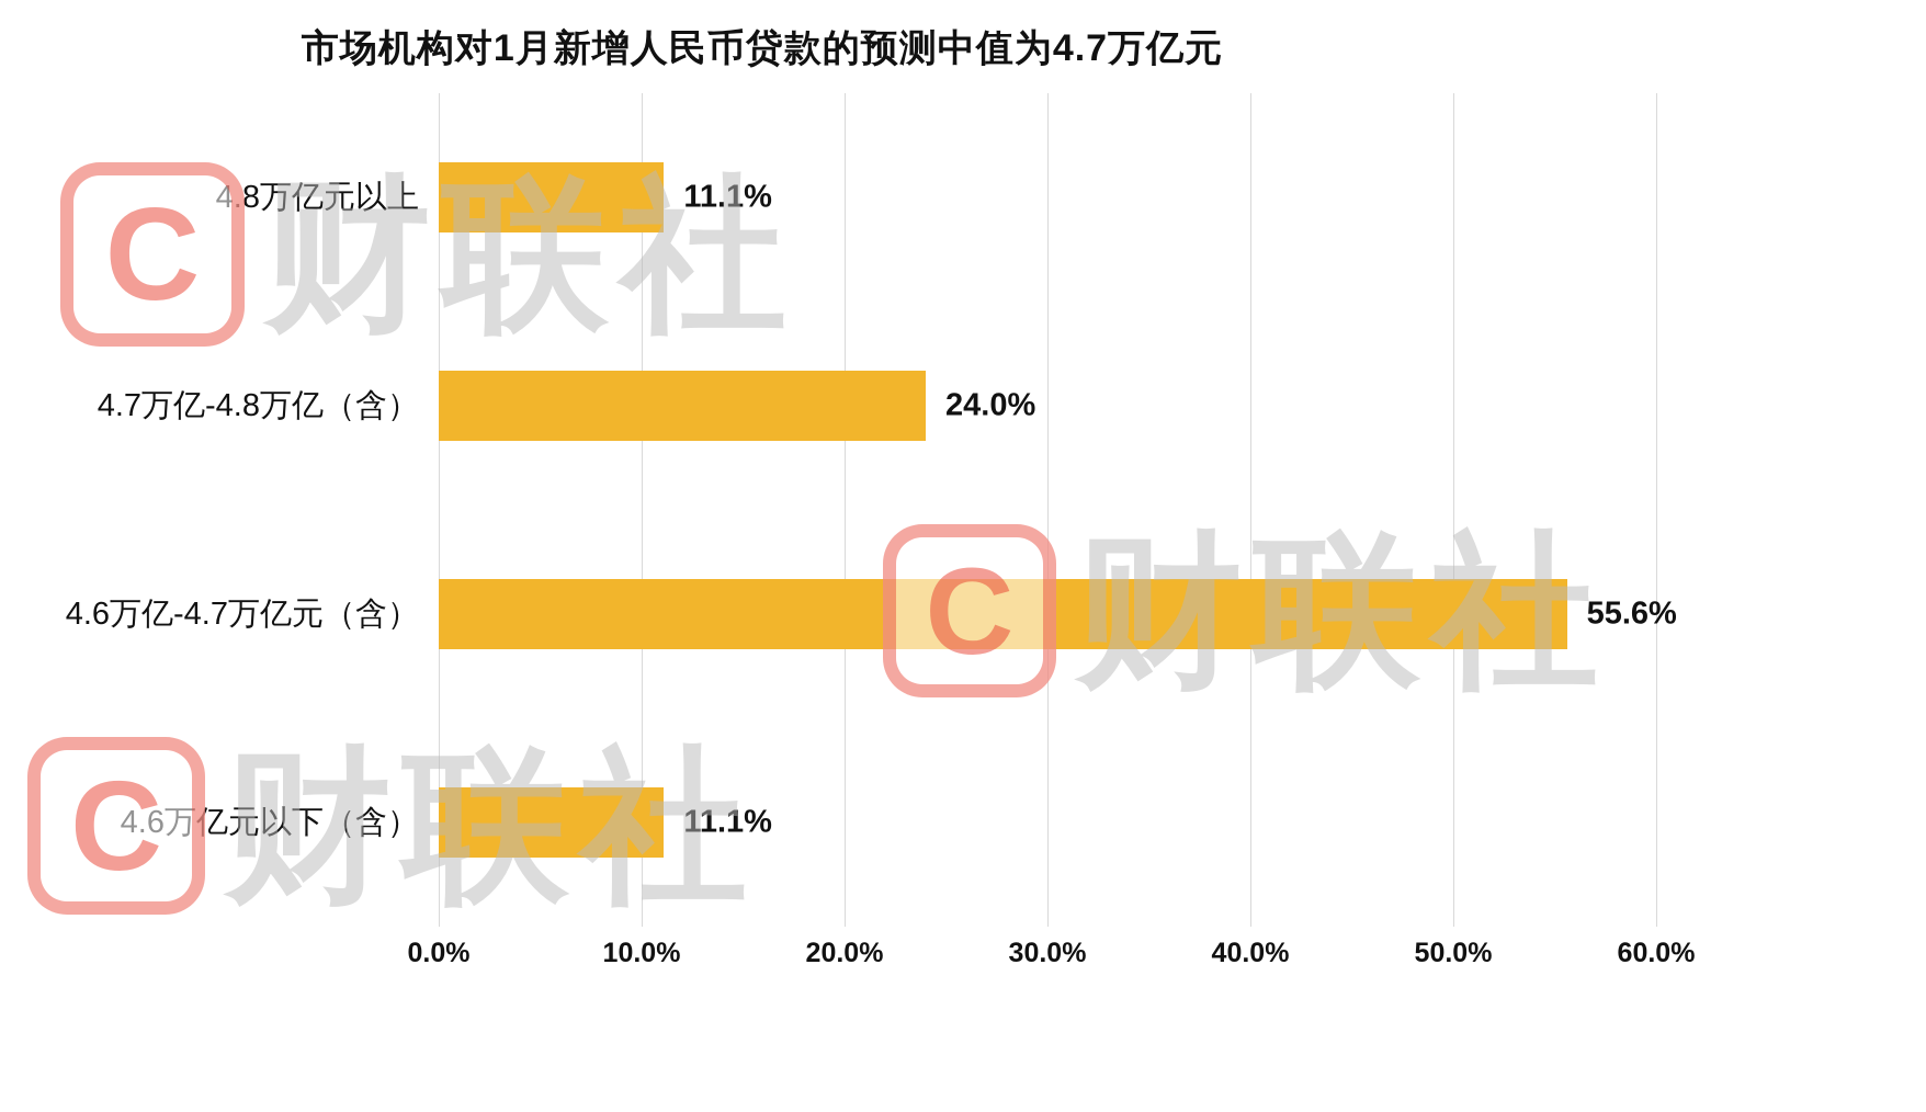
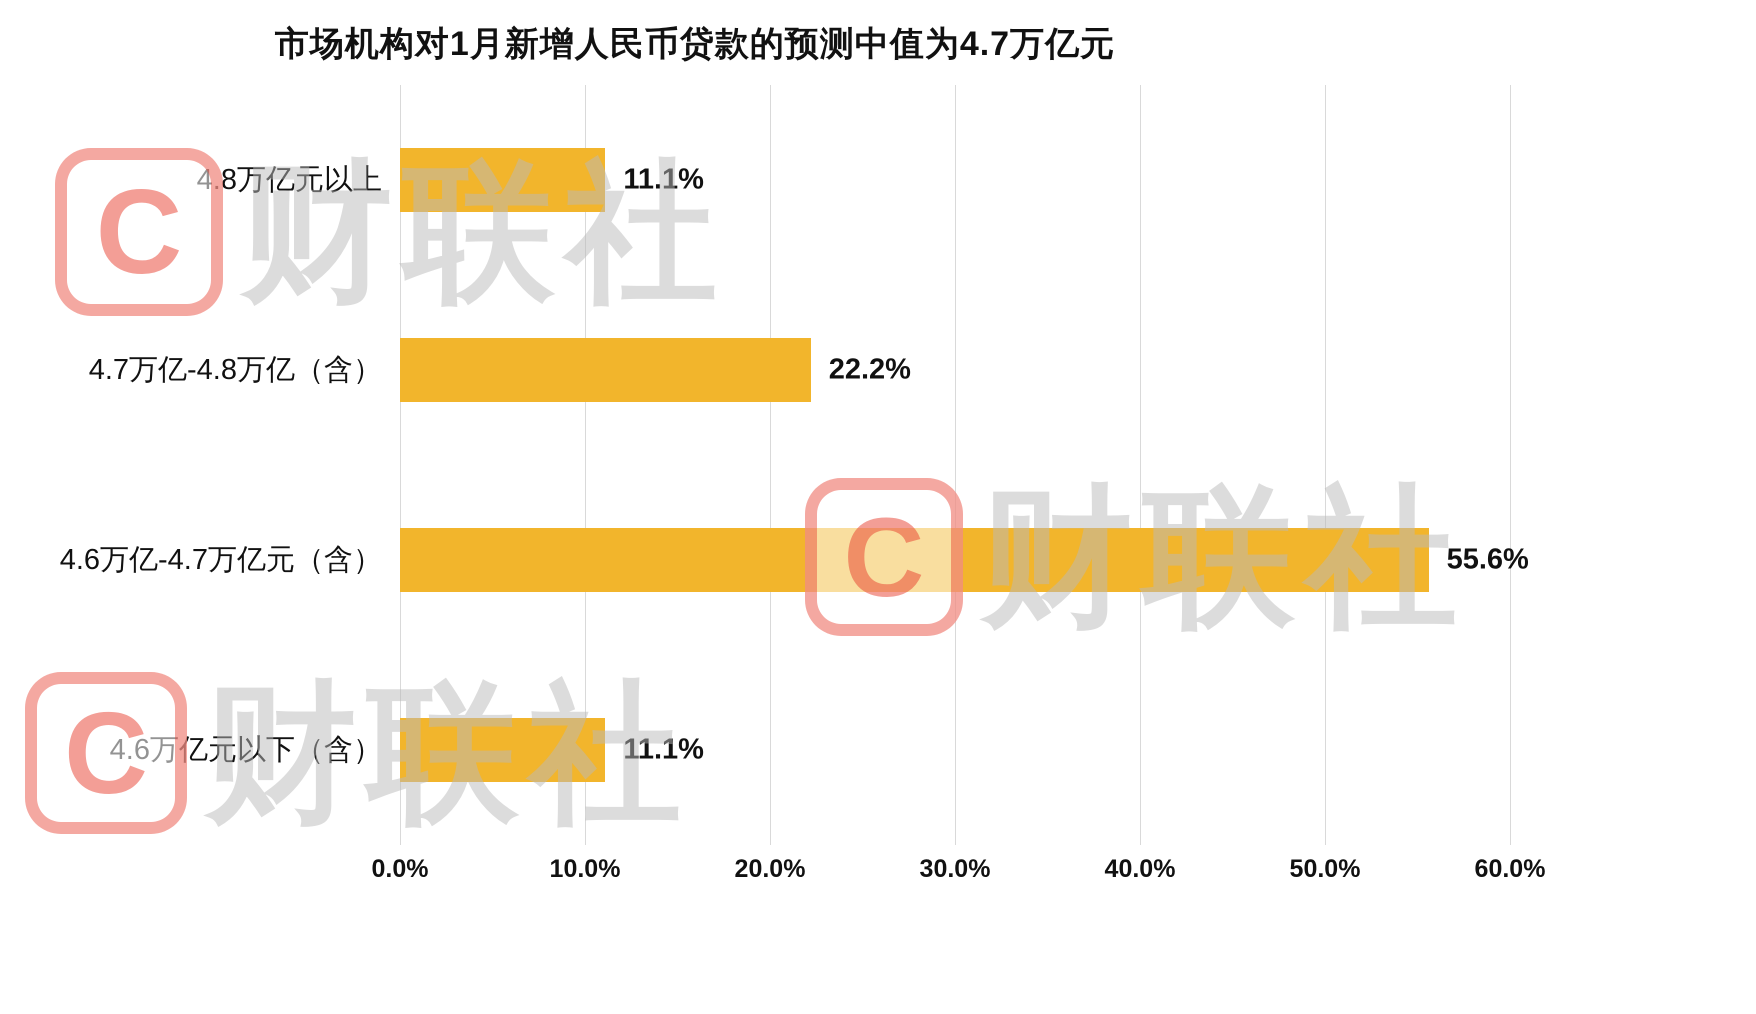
4.7万亿-4.8万亿（含）: 24.0% -> 22.2%
